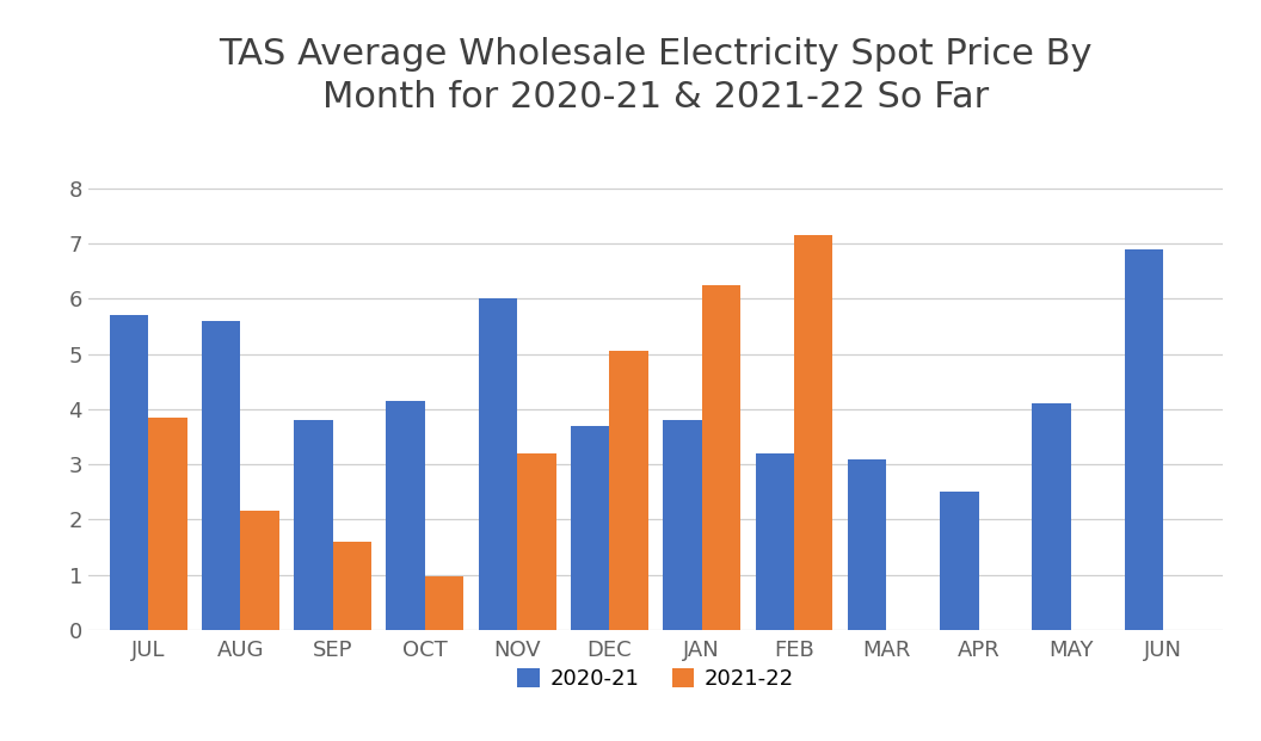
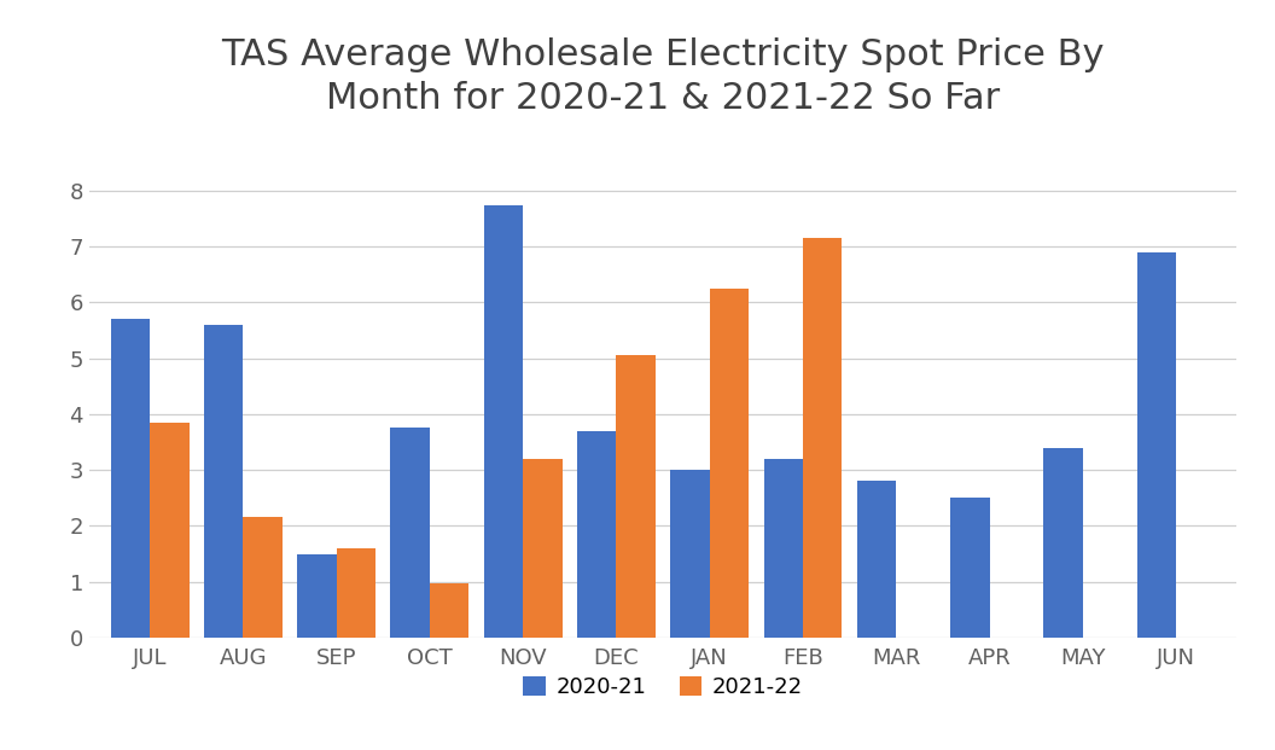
2020-21/SEP: 3.80 -> 1.50
2020-21/OCT: 4.15 -> 3.75
2020-21/NOV: 6.00 -> 7.75
2020-21/JAN: 3.80 -> 3.00
2020-21/MAR: 3.10 -> 2.80
2020-21/MAY: 4.10 -> 3.40
